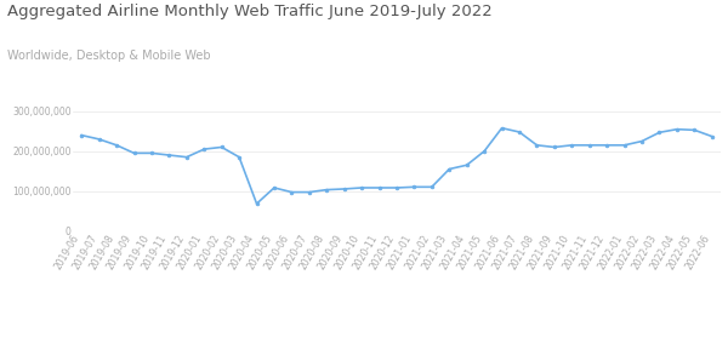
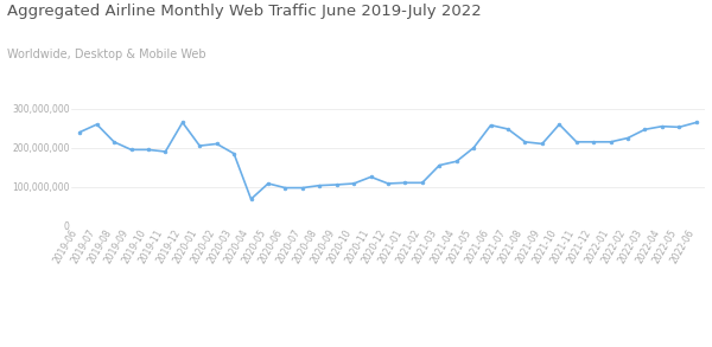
2019-07: 230,000,000 -> 260,000,000
2019-12: 185,000,000 -> 265,000,000
2020-11: 108,000,000 -> 125,000,000
2021-10: 215,000,000 -> 260,000,000
2022-06: 237,000,000 -> 265,000,000
